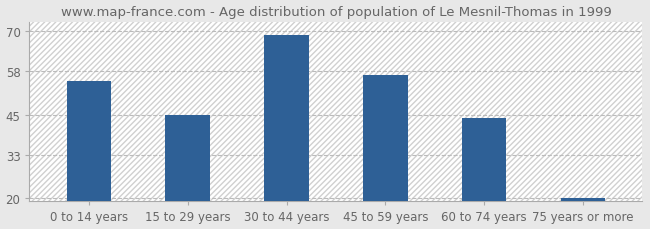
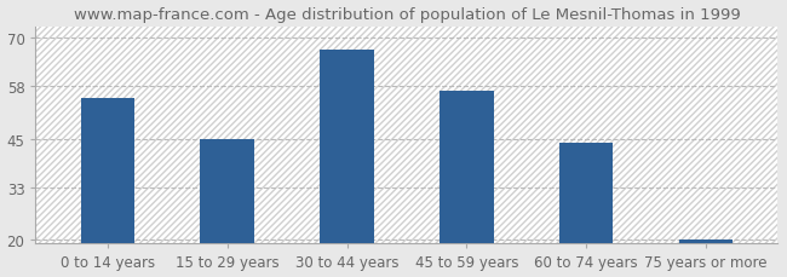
30 to 44 years: 69 -> 67
